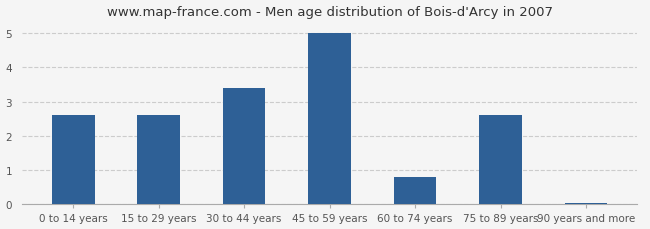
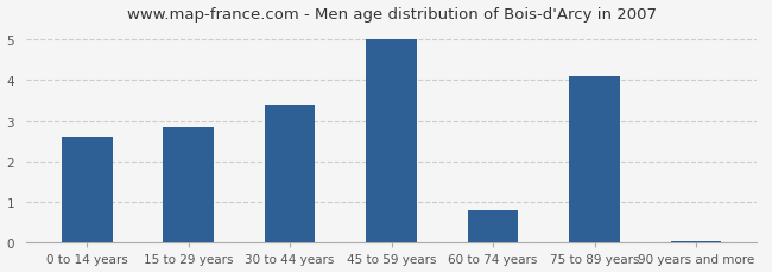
15 to 29 years: 2.60 -> 2.85
75 to 89 years: 2.60 -> 4.10
